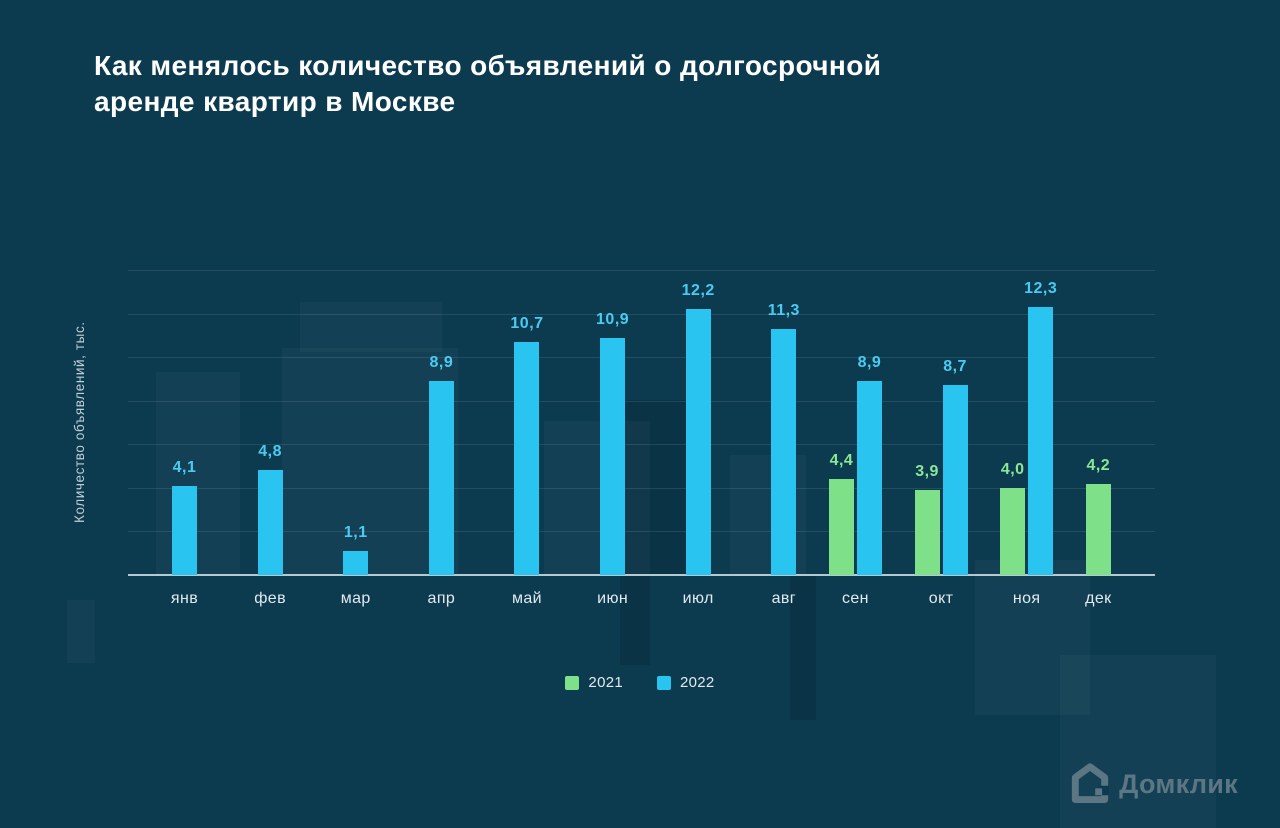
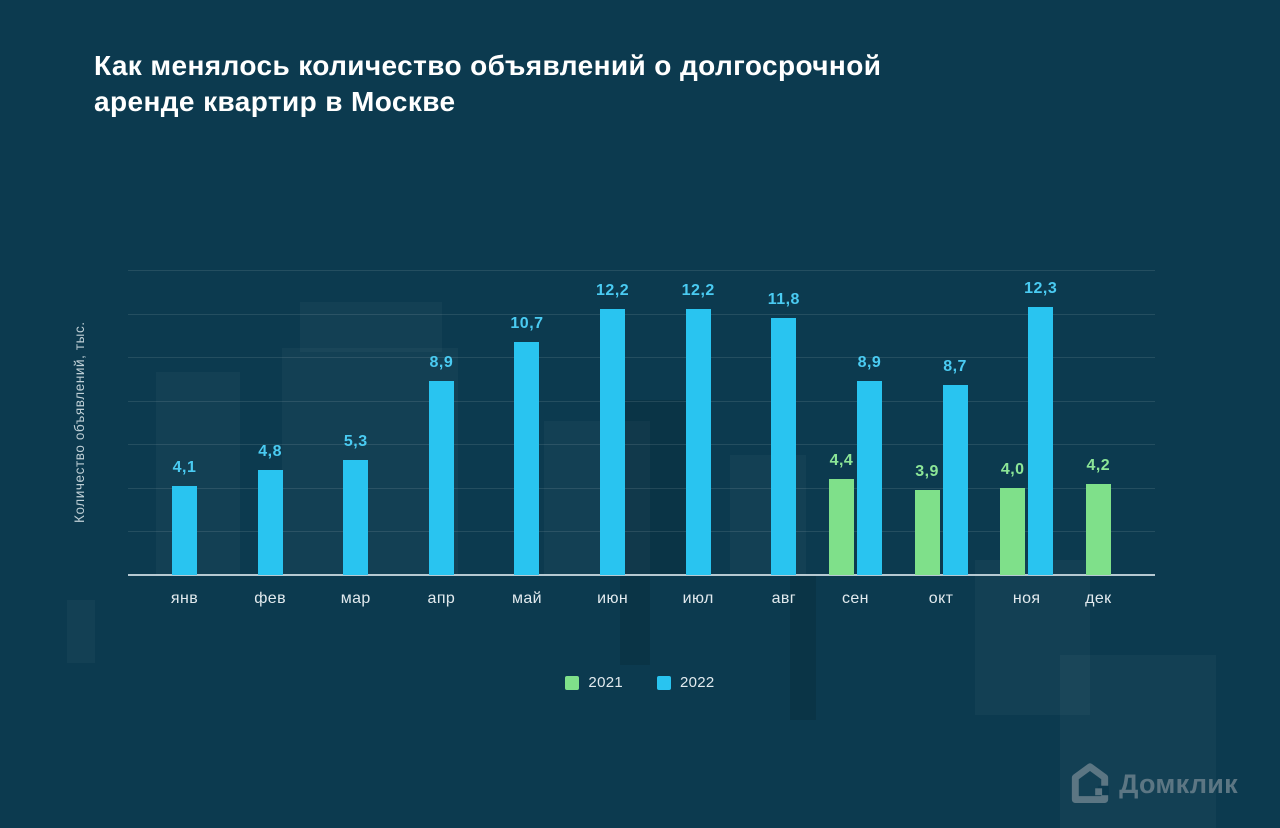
2022/мар: 1,1 -> 5,3
2022/июн: 10,9 -> 12,2
2022/авг: 11,3 -> 11,8
